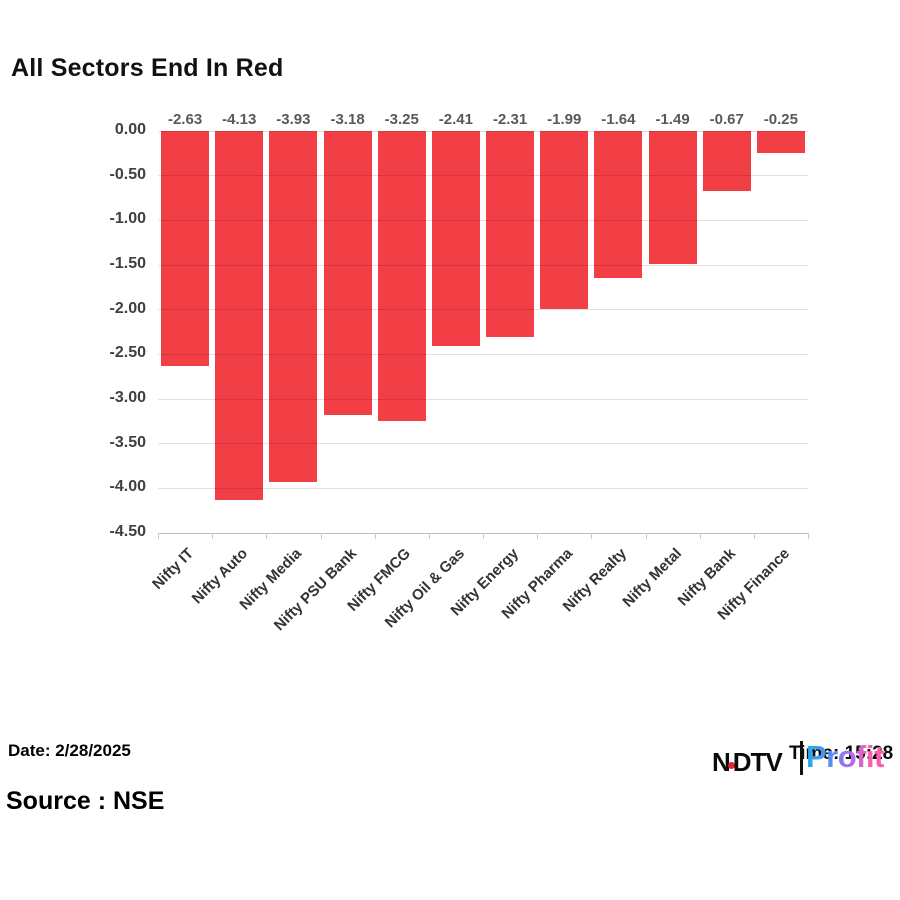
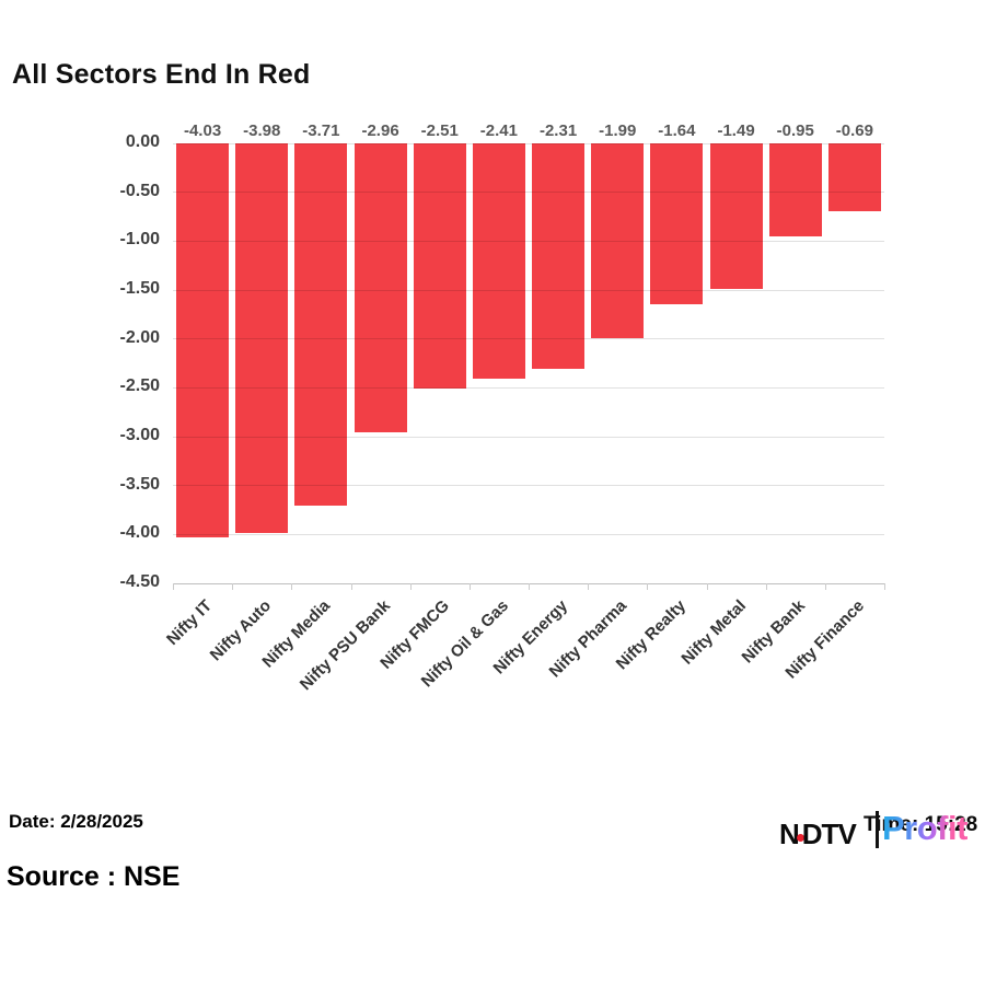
Nifty IT: -2.63 -> -4.03
Nifty Auto: -4.13 -> -3.98
Nifty Media: -3.93 -> -3.71
Nifty PSU Bank: -3.18 -> -2.96
Nifty FMCG: -3.25 -> -2.51
Nifty Bank: -0.67 -> -0.95
Nifty Finance: -0.25 -> -0.69
